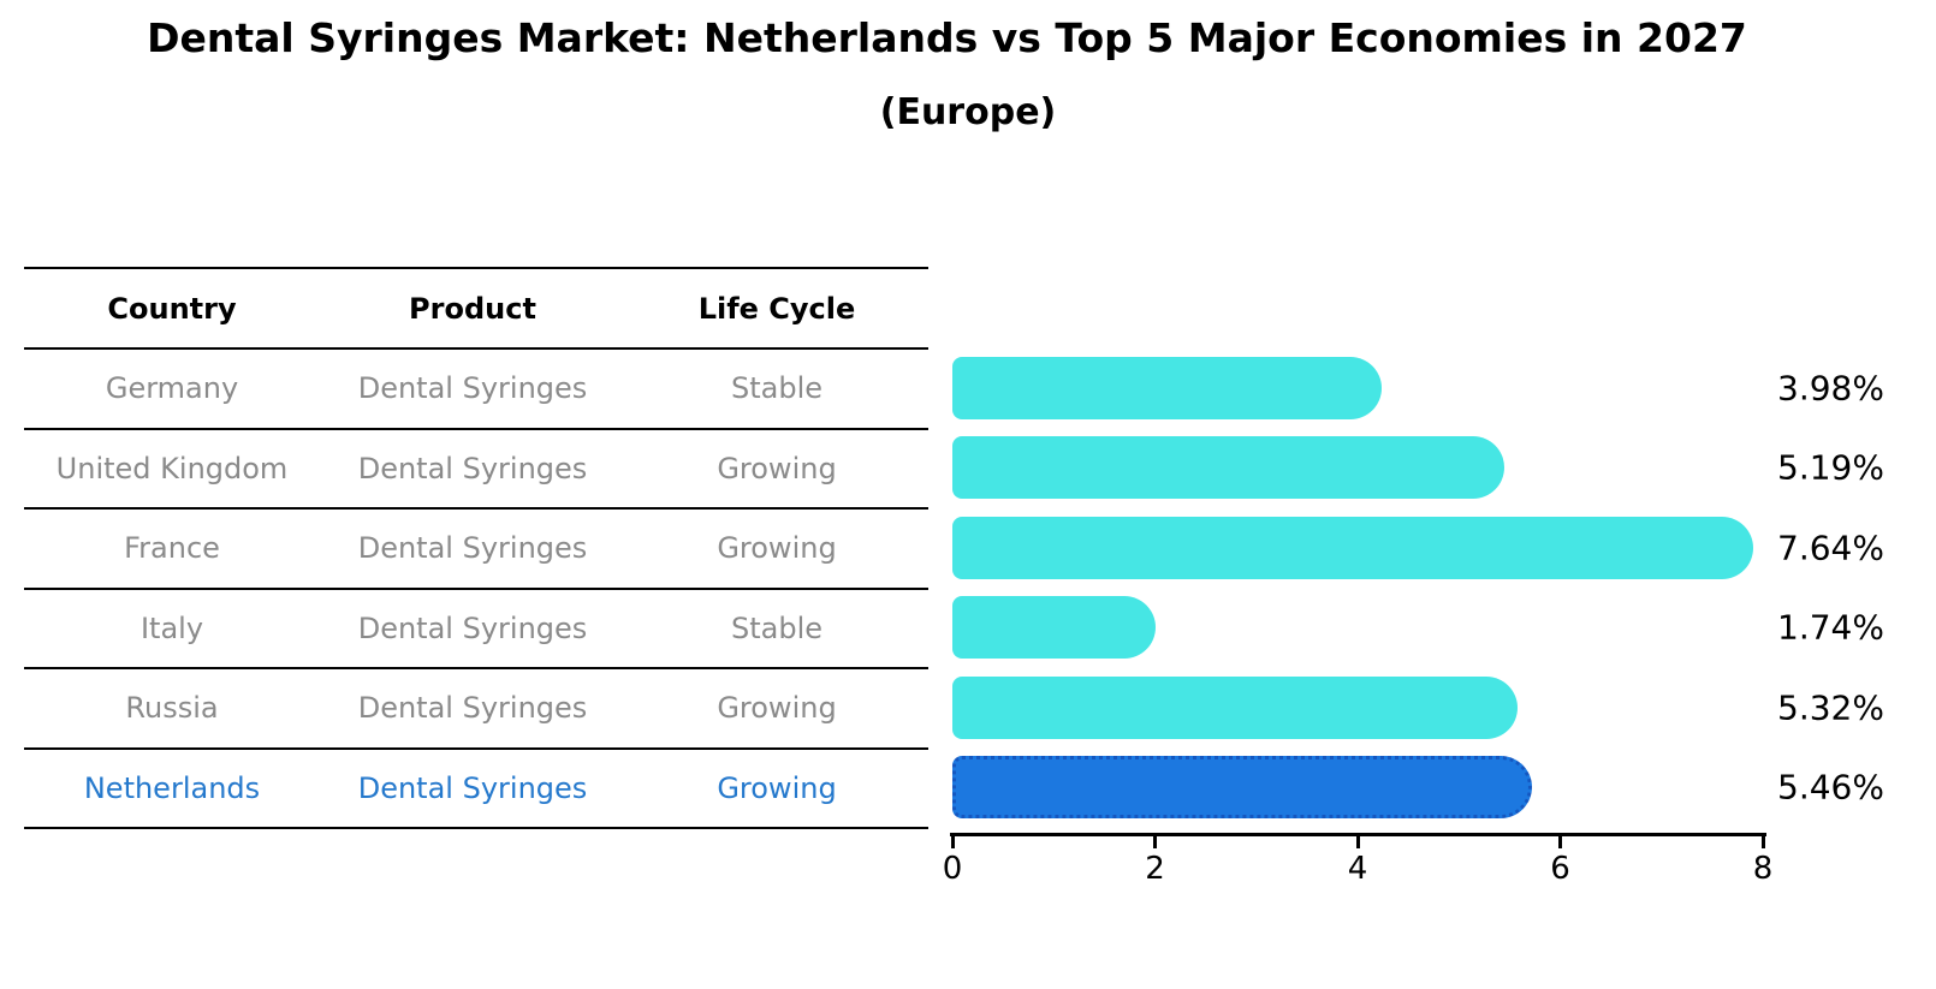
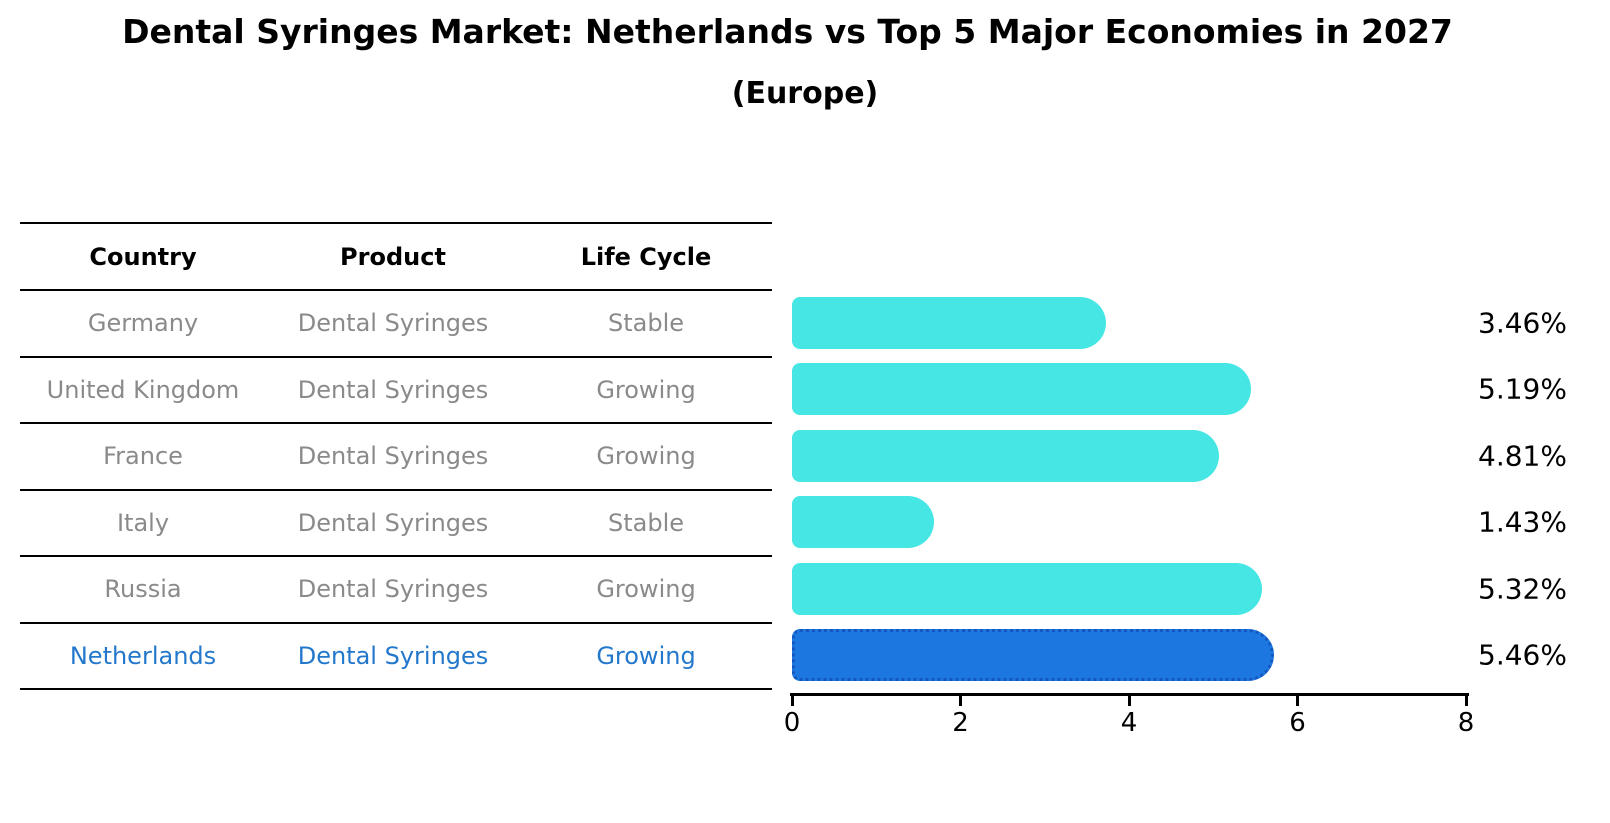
Germany: 3.98% -> 3.46%
France: 7.64% -> 4.81%
Italy: 1.74% -> 1.43%
